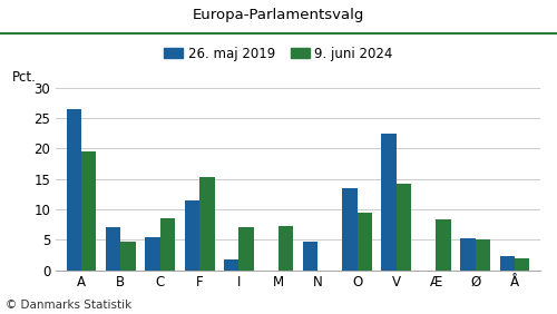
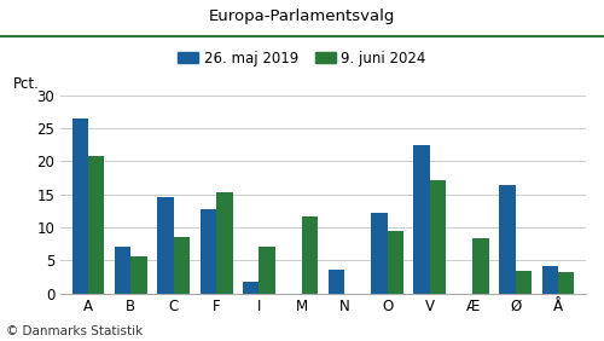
9. juni 2024/A: 19.5 -> 20.8
9. juni 2024/B: 4.6 -> 5.6
26. maj 2019/C: 5.5 -> 14.6
26. maj 2019/F: 11.5 -> 12.8
9. juni 2024/M: 7.2 -> 11.6
26. maj 2019/N: 4.7 -> 3.6
26. maj 2019/O: 13.5 -> 12.2
9. juni 2024/V: 14.2 -> 17.2
26. maj 2019/Ø: 5.2 -> 16.4
9. juni 2024/Ø: 5.0 -> 3.4
26. maj 2019/Å: 2.3 -> 4.2
9. juni 2024/Å: 2.0 -> 3.2
